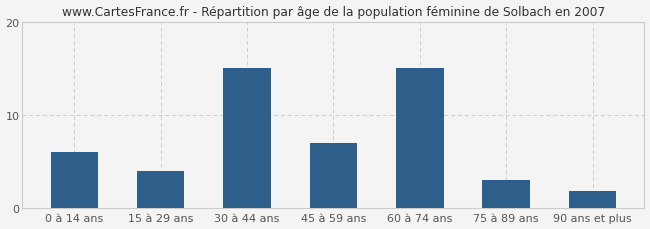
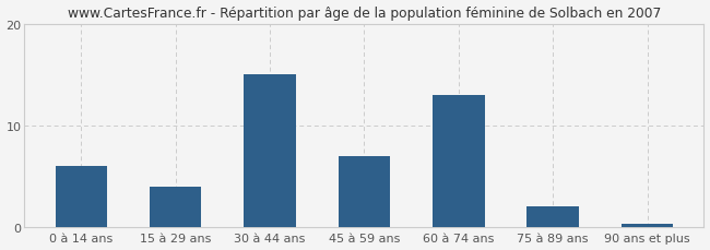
60 à 74 ans: 15.0 -> 13.0
75 à 89 ans: 3.0 -> 2.0
90 ans et plus: 1.8 -> 0.3
